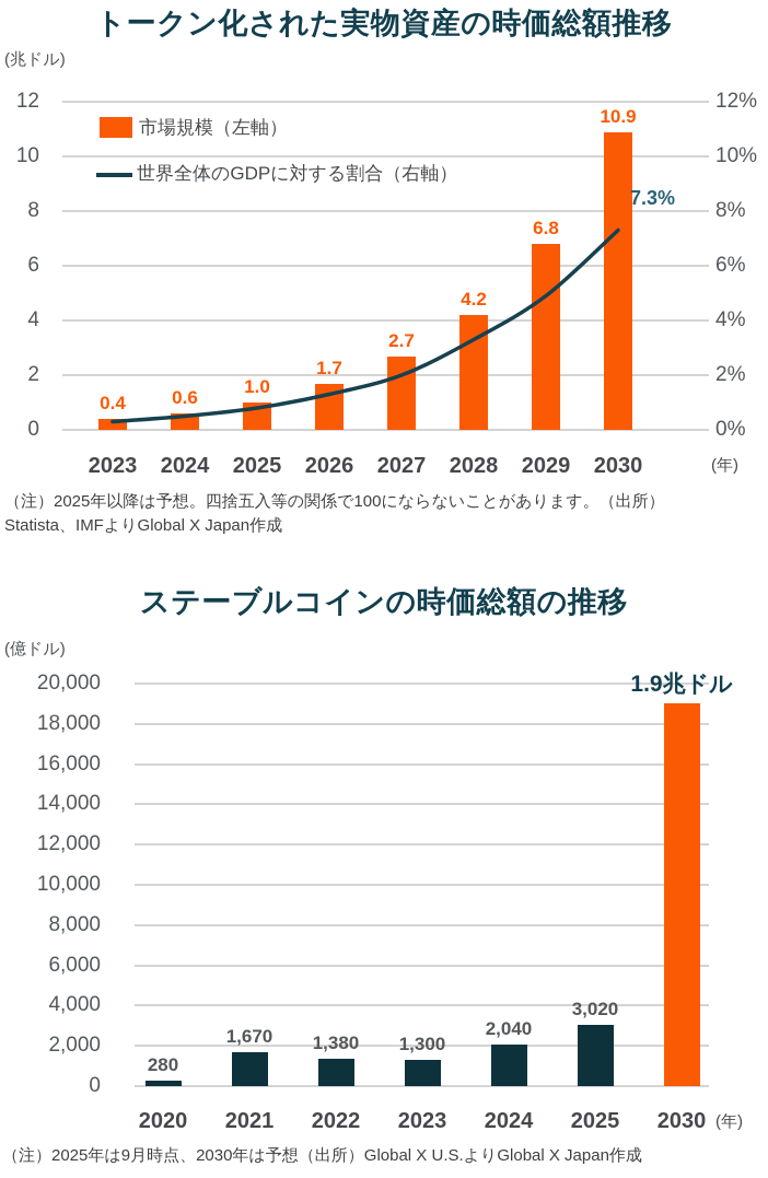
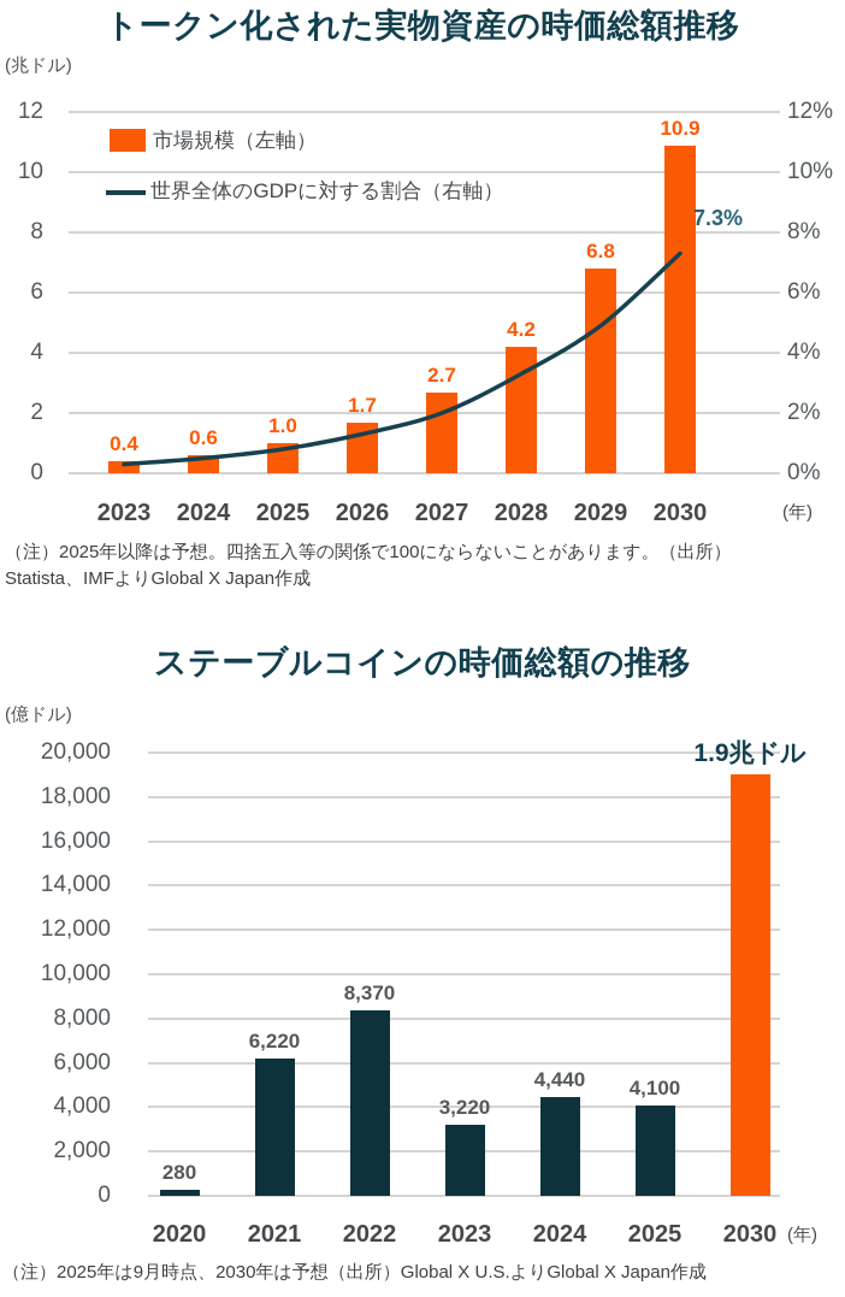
ステーブルコインの時価総額の推移/2021: 1,670 -> 6,220
ステーブルコインの時価総額の推移/2022: 1,380 -> 8,370
ステーブルコインの時価総額の推移/2023: 1,300 -> 3,220
ステーブルコインの時価総額の推移/2024: 2,040 -> 4,440
ステーブルコインの時価総額の推移/2025: 3,020 -> 4,100
